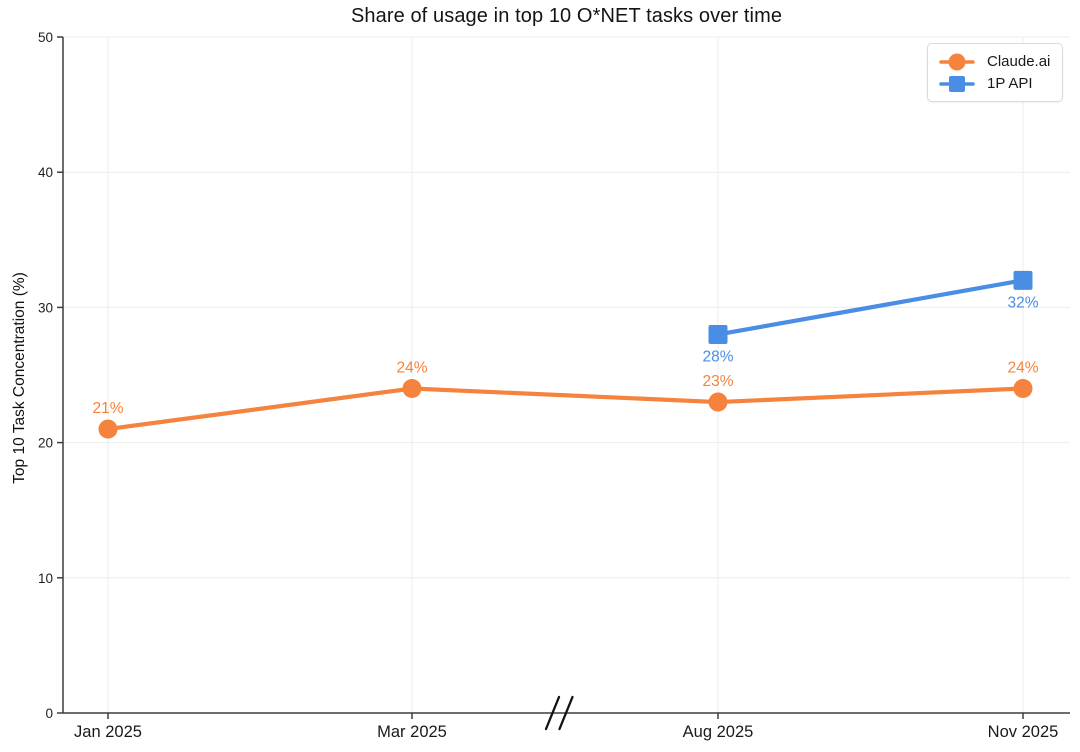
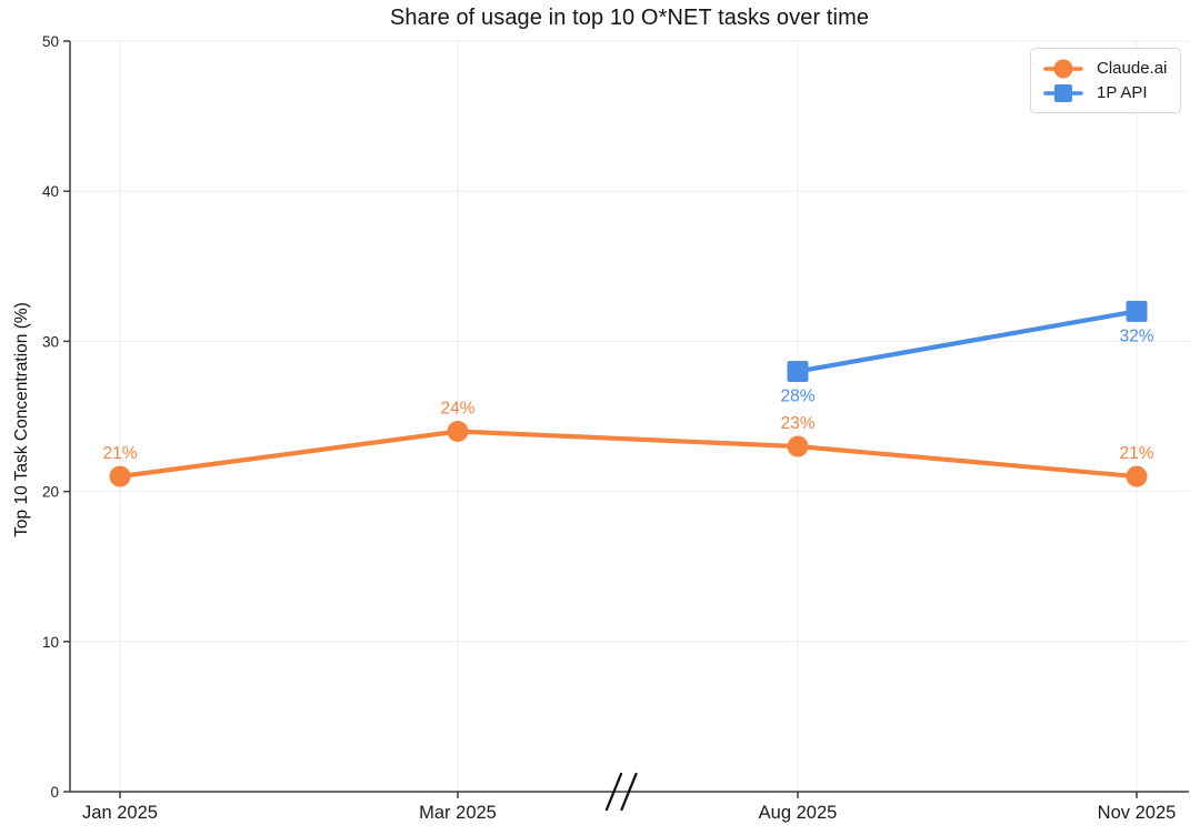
Claude.ai/Nov 2025: 24% -> 21%
